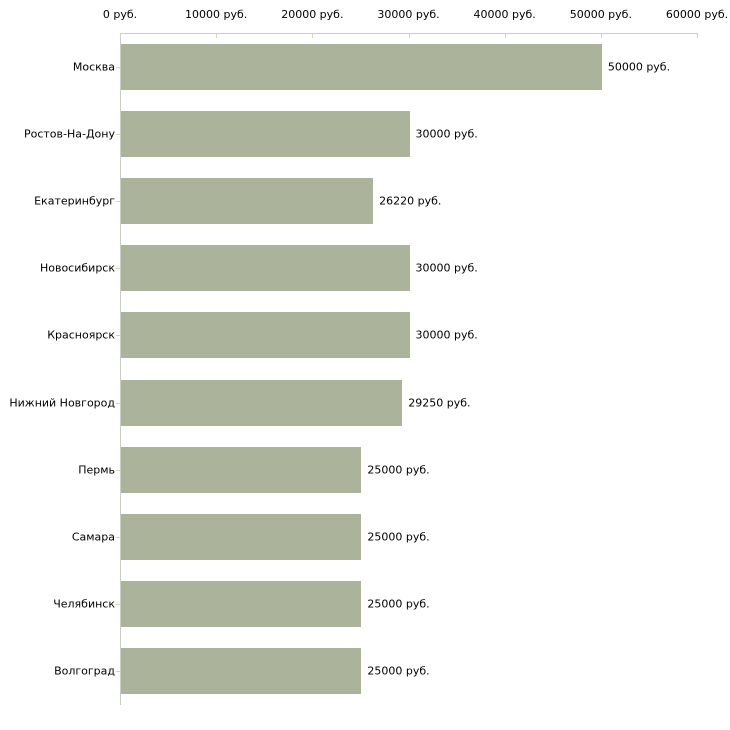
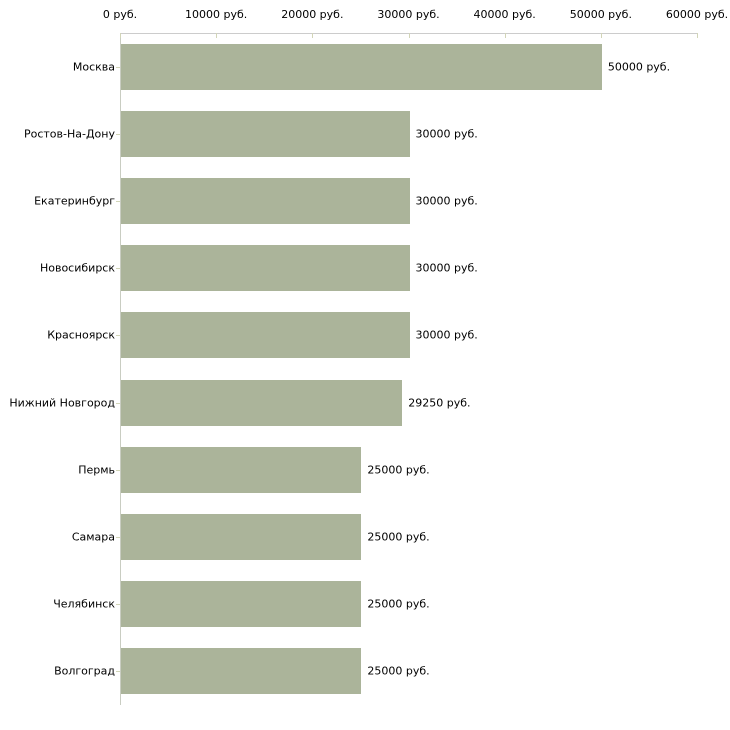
Екатеринбург: 26220 -> 30000
